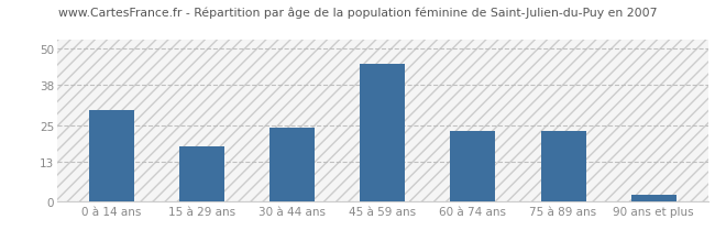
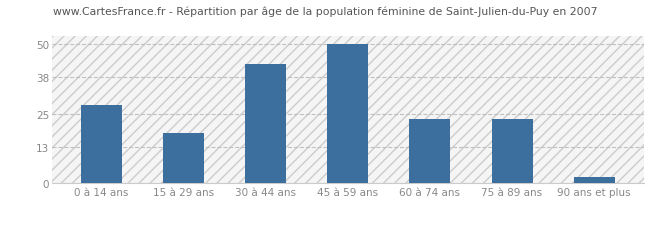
0 à 14 ans: 30 -> 28
30 à 44 ans: 24 -> 43
45 à 59 ans: 45 -> 50
